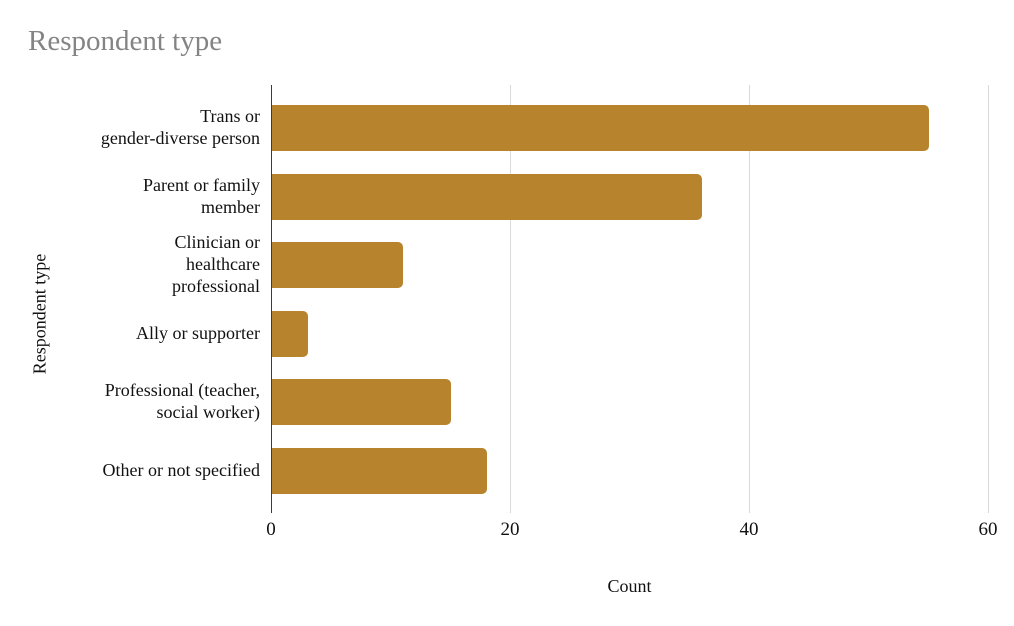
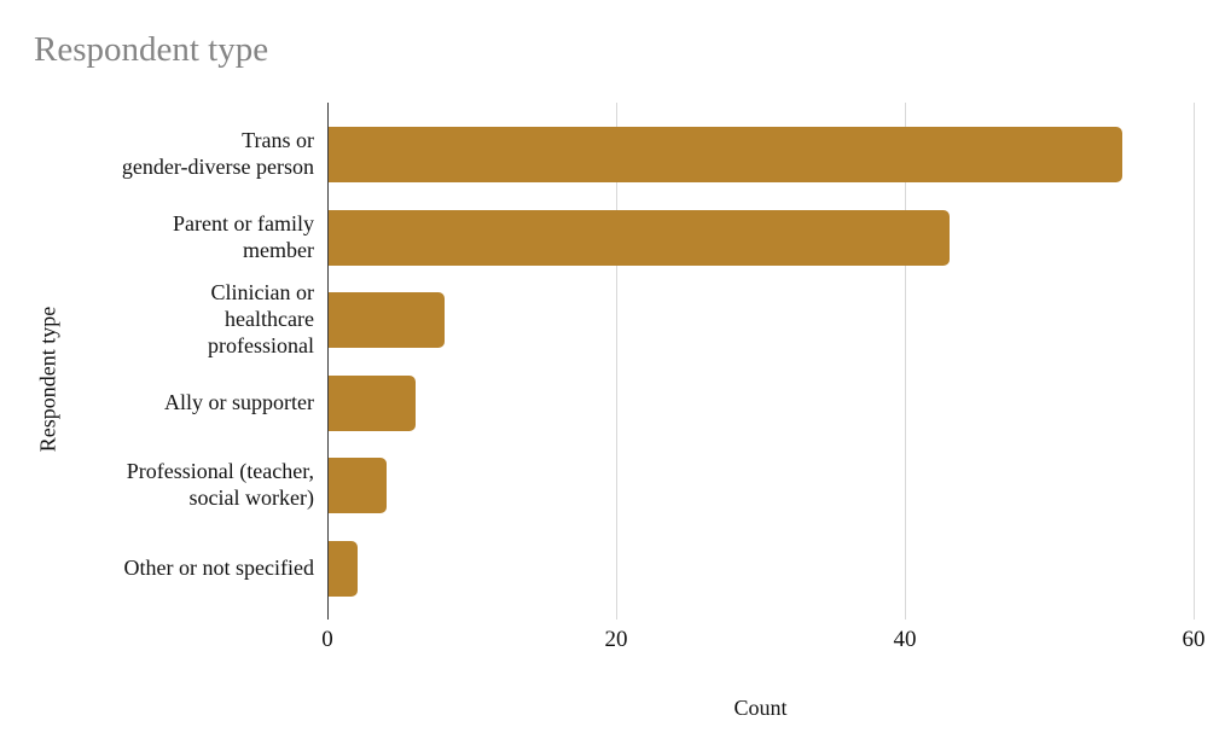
Parent or family member: 36 -> 43
Clinician or healthcare professional: 11 -> 8
Ally or supporter: 3 -> 6
Professional (teacher, social worker): 15 -> 4
Other or not specified: 18 -> 2
